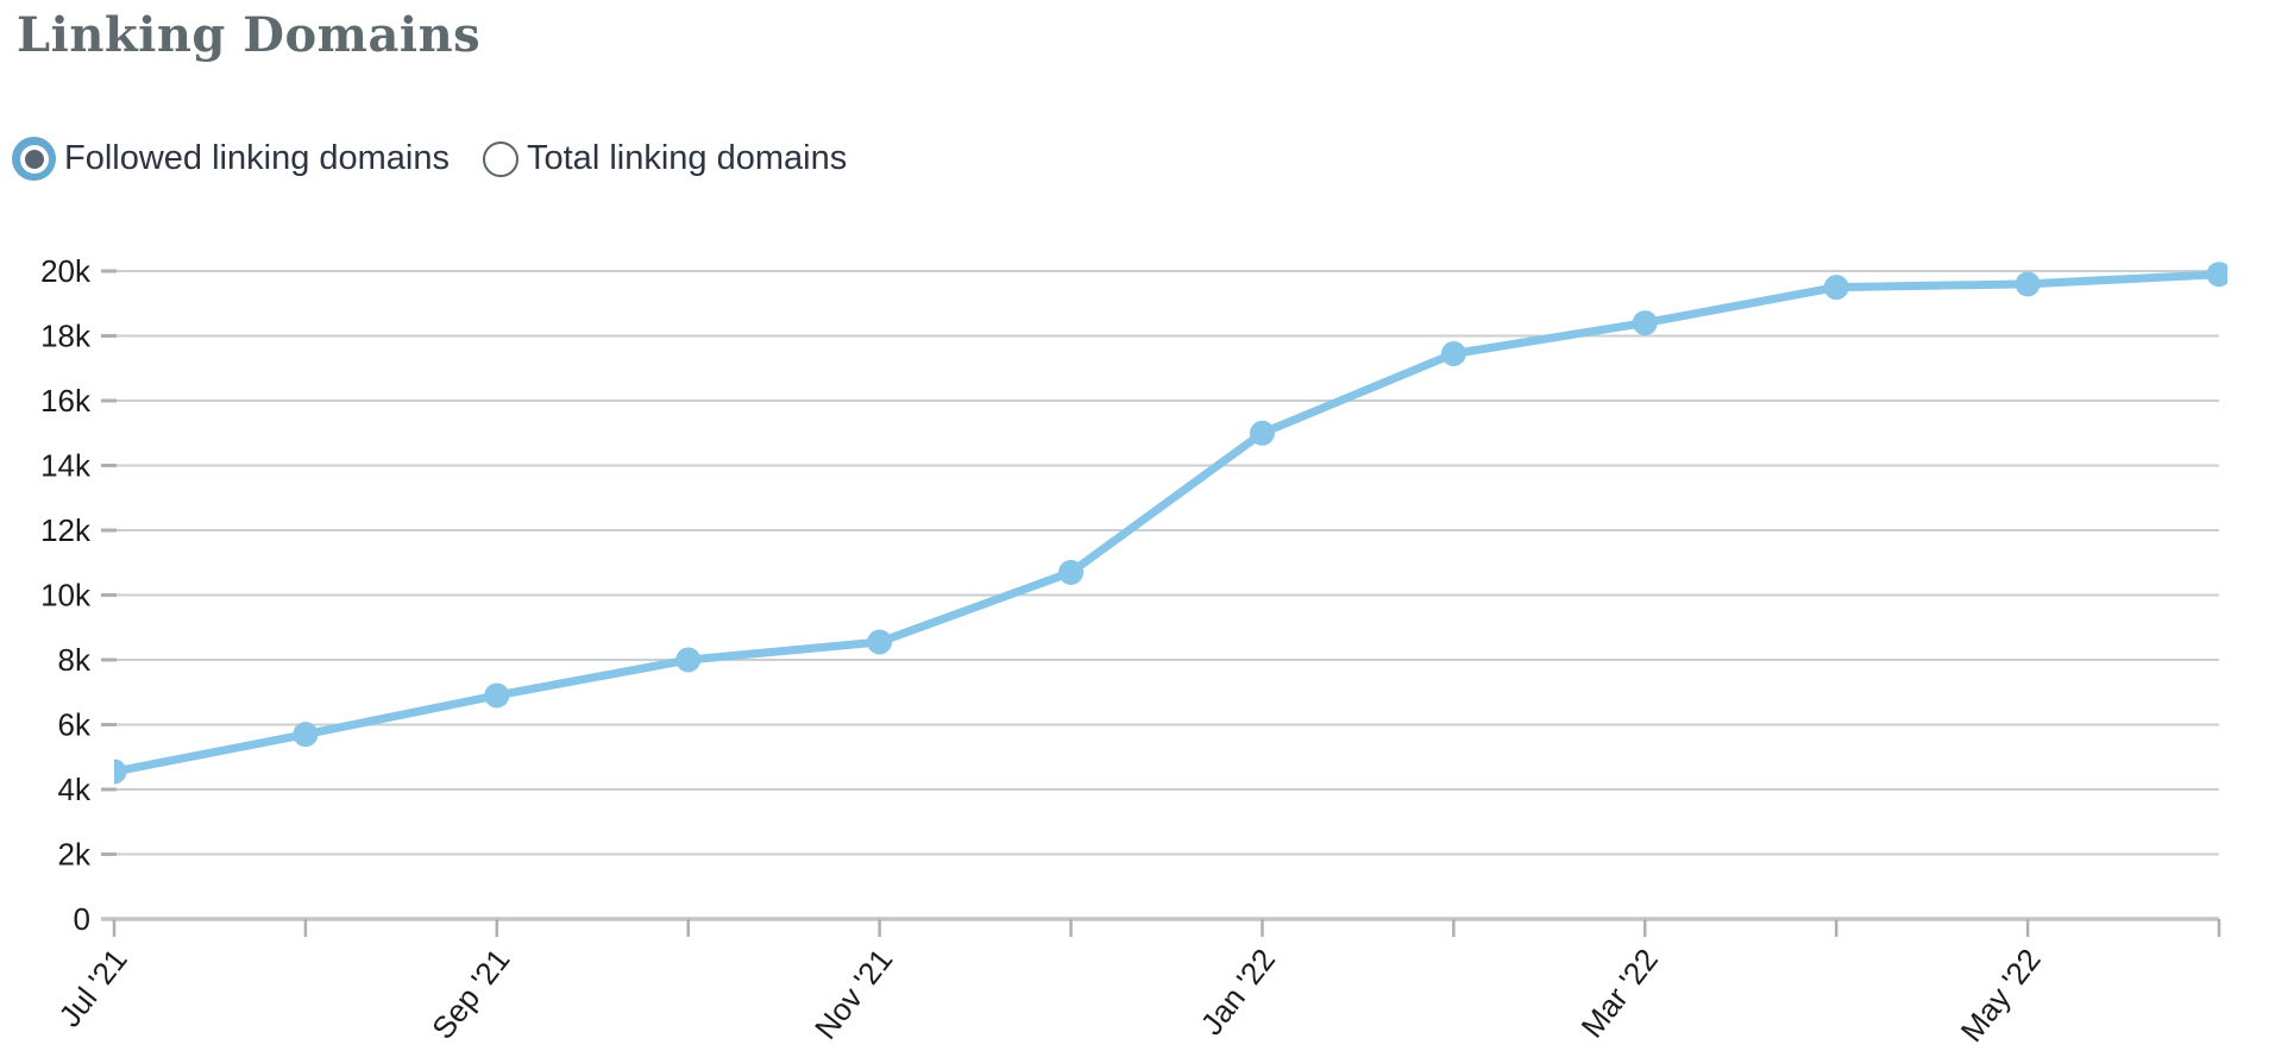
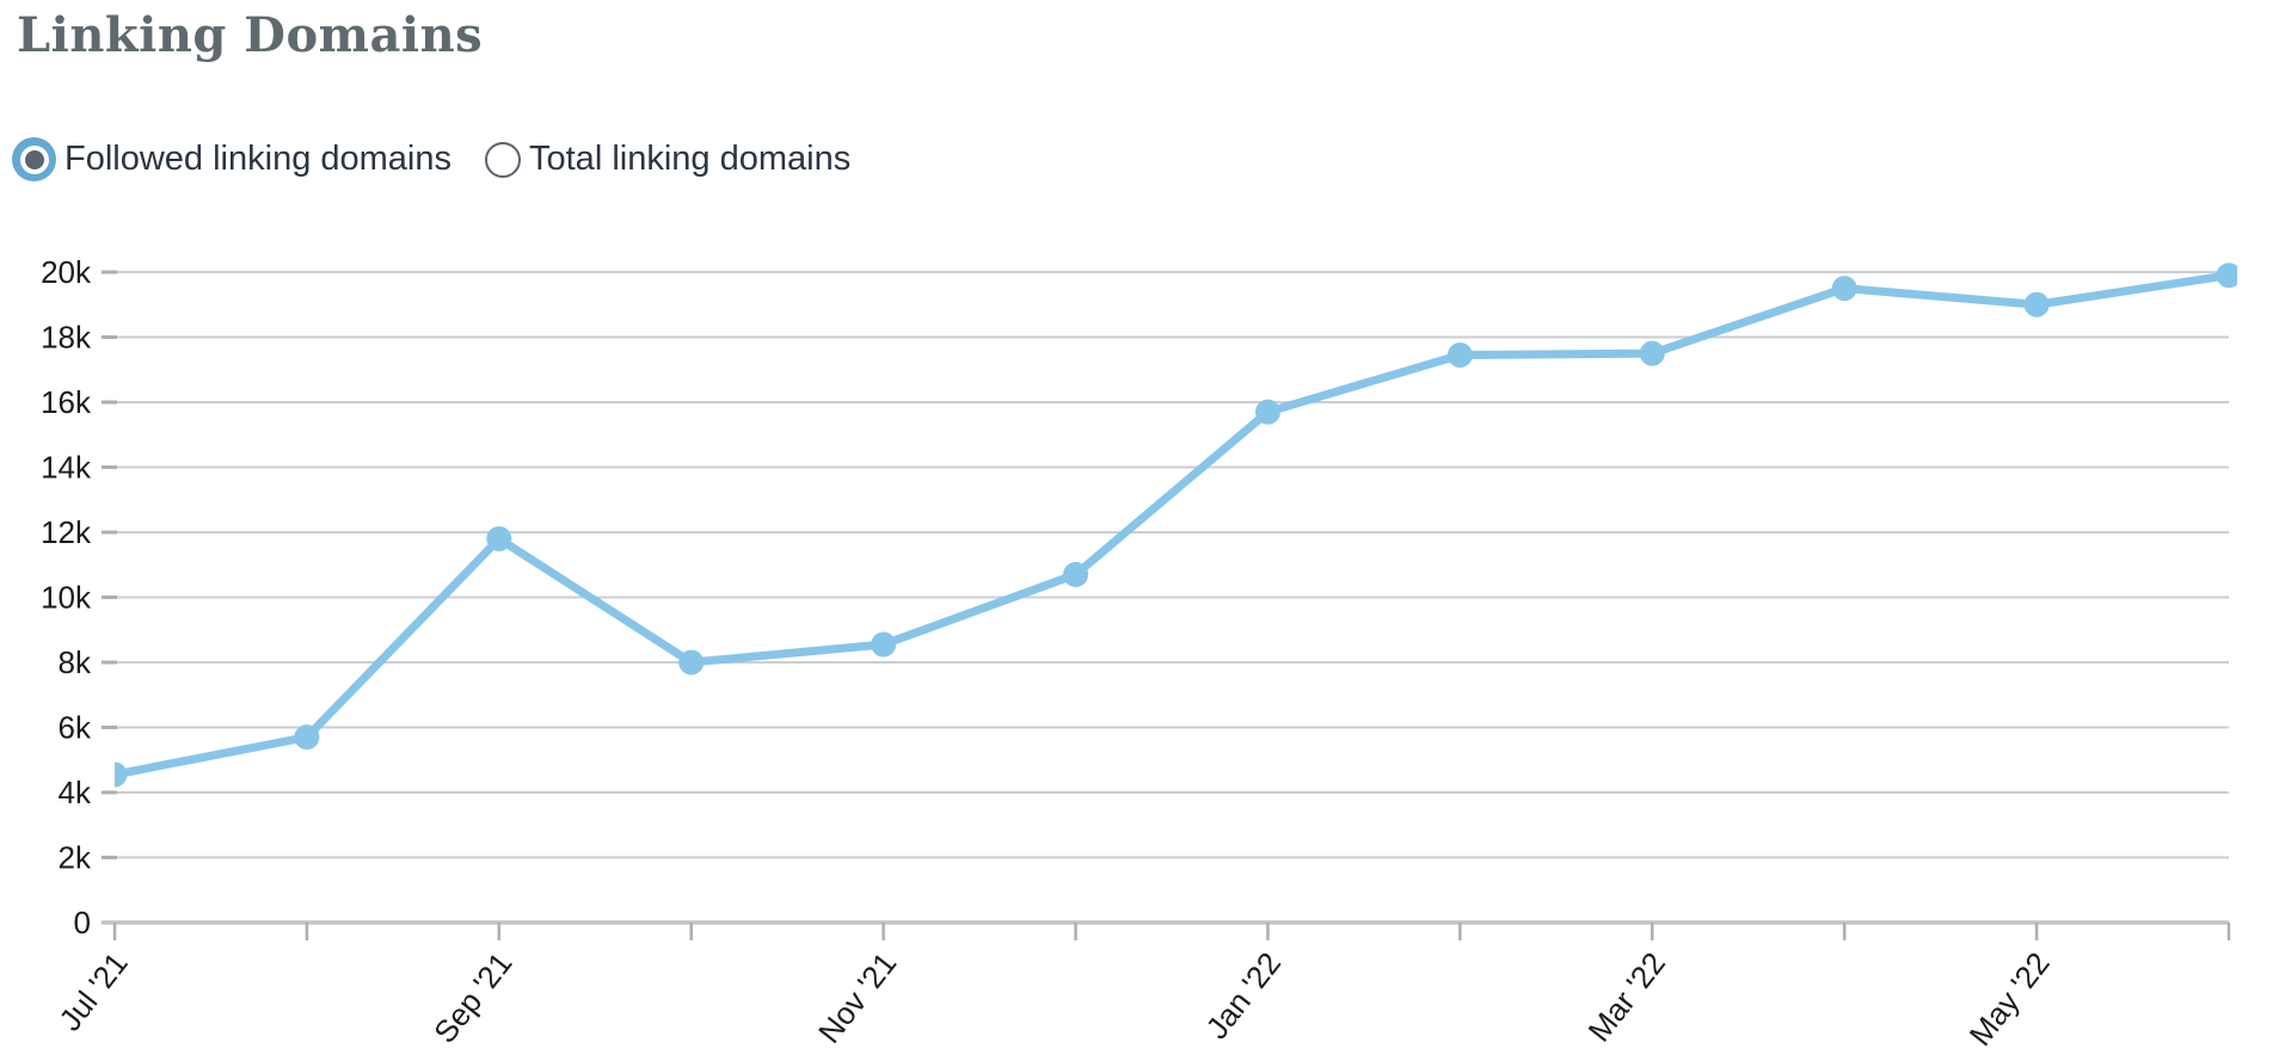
Sep '21: 6.9k -> 11.8k
Jan '22: 15.0k -> 15.7k
Mar '22: 18.4k -> 17.5k
May '22: 19.6k -> 19.0k
